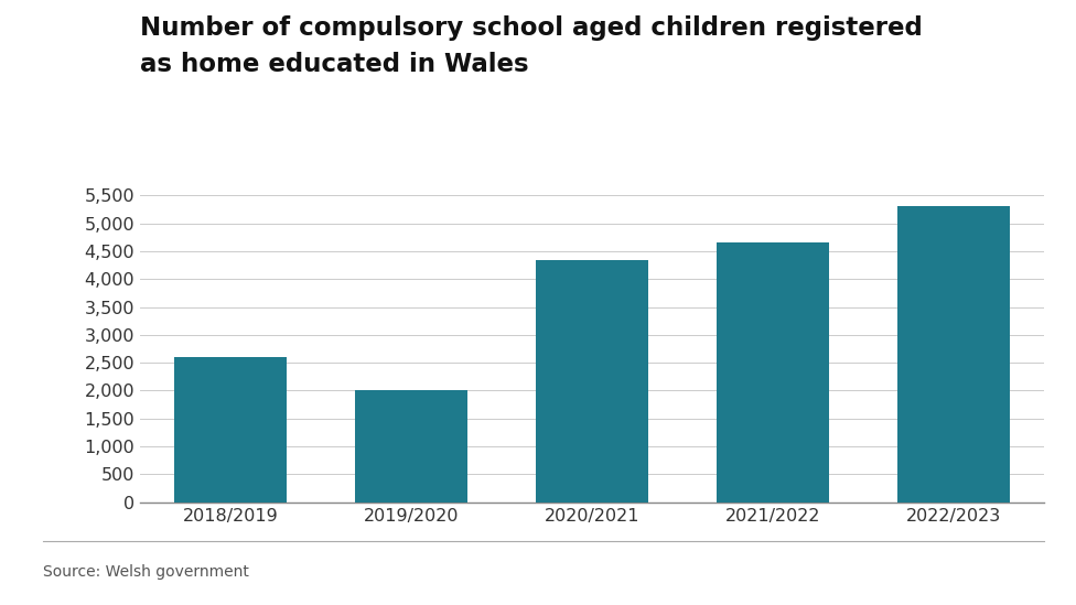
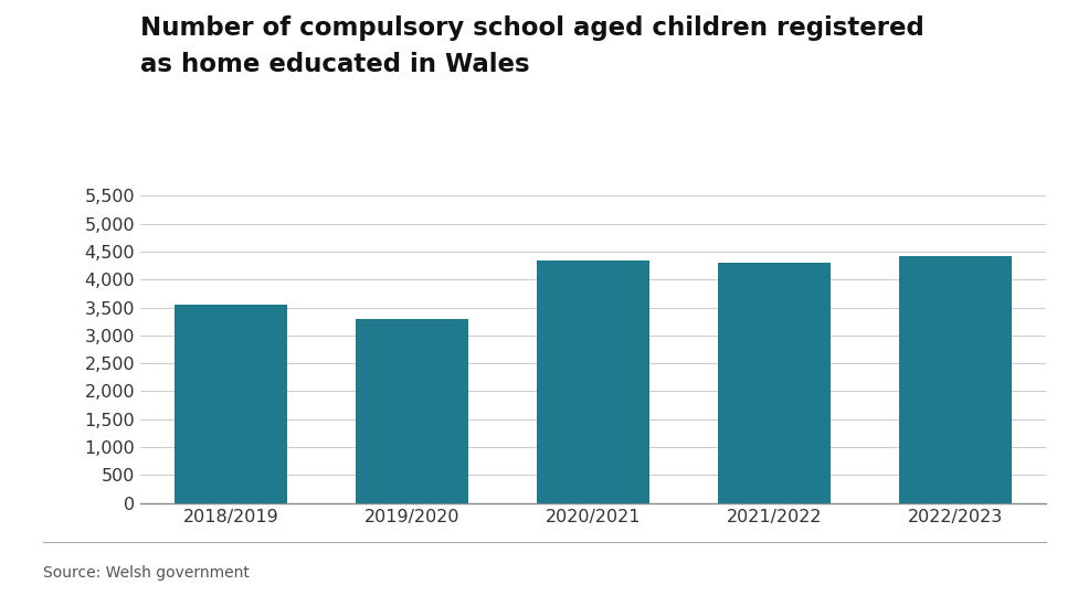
2018/2019: 2,600 -> 3,560
2019/2020: 2,000 -> 3,300
2021/2022: 4,650 -> 4,300
2022/2023: 5,300 -> 4,420
